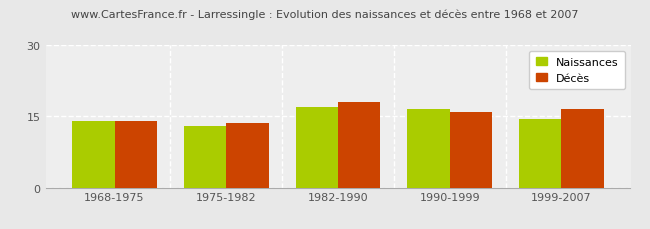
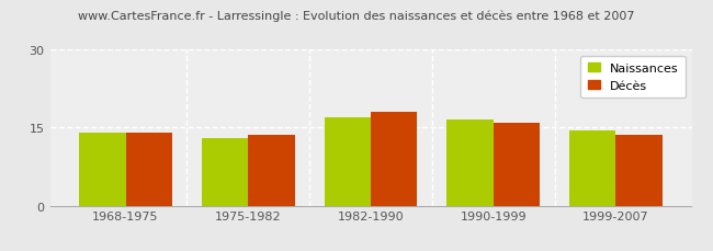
Décès/1999-2007: 16.5 -> 13.5
